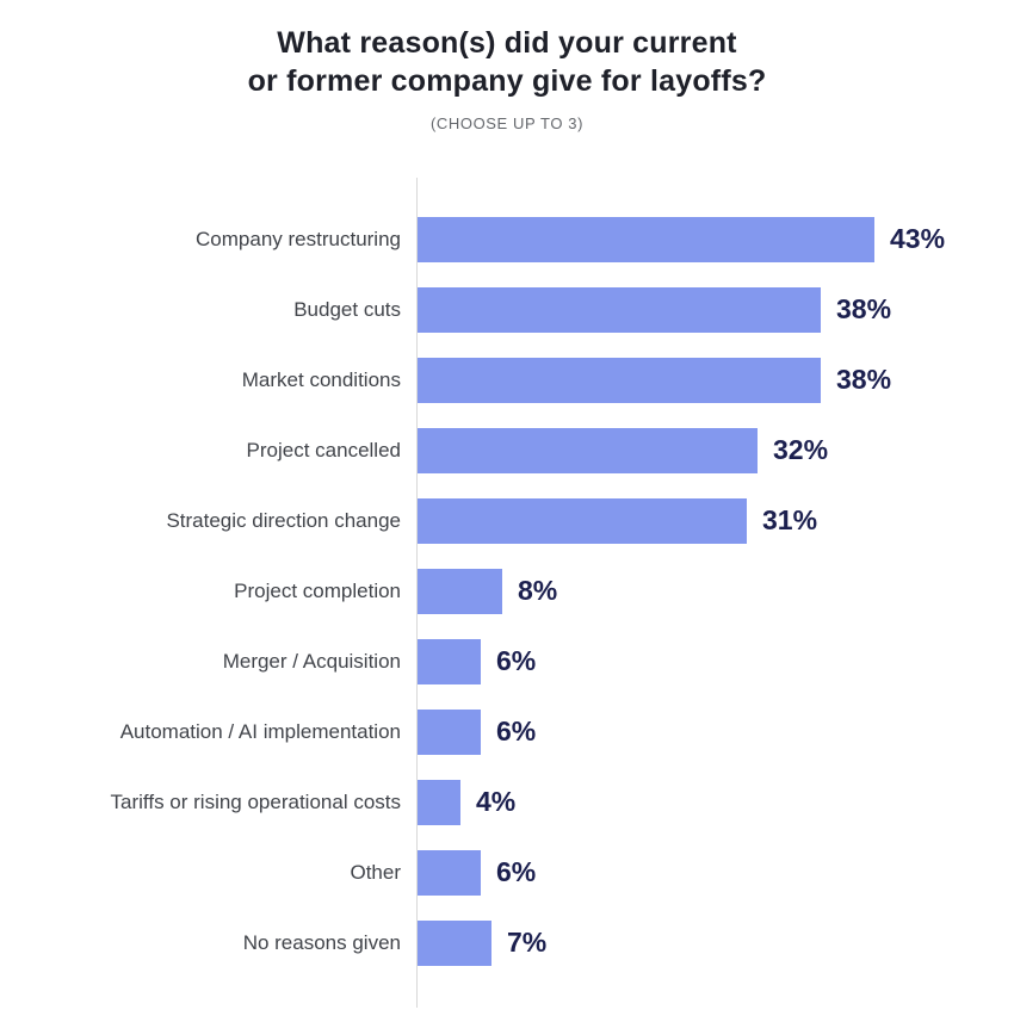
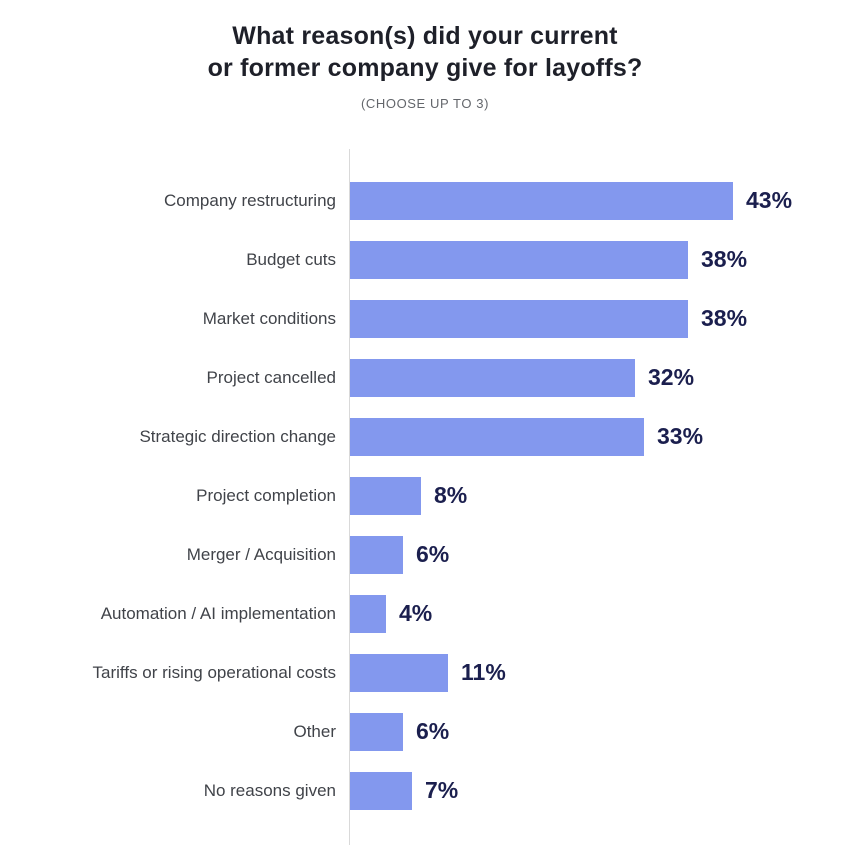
Strategic direction change: 31% -> 33%
Automation / AI implementation: 6% -> 4%
Tariffs or rising operational costs: 4% -> 11%
